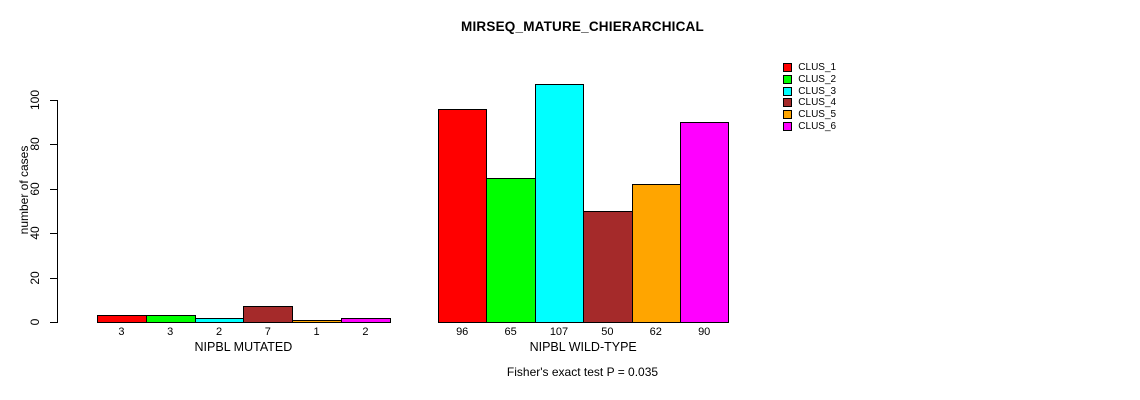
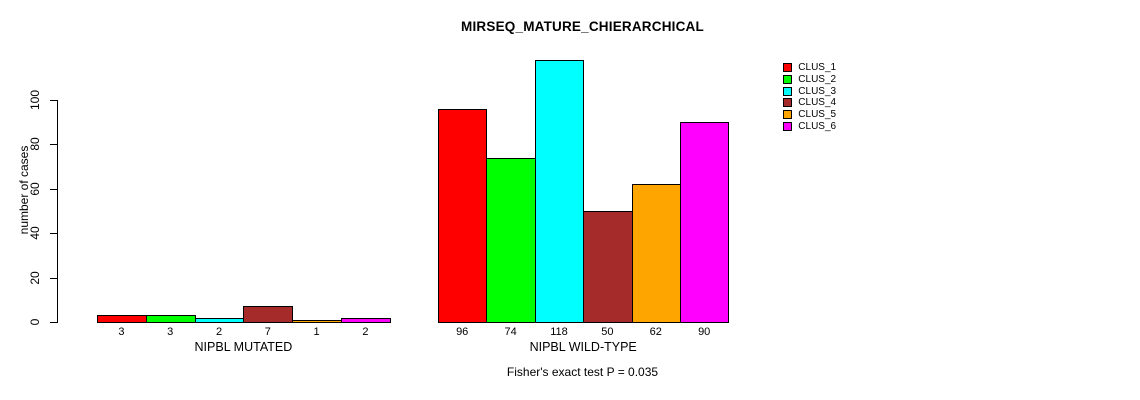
CLUS_2/NIPBL WILD-TYPE: 65 -> 74
CLUS_3/NIPBL WILD-TYPE: 107 -> 118
